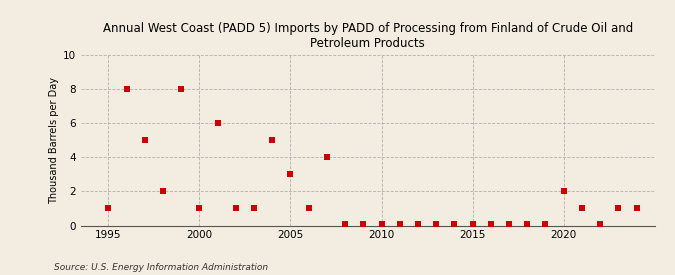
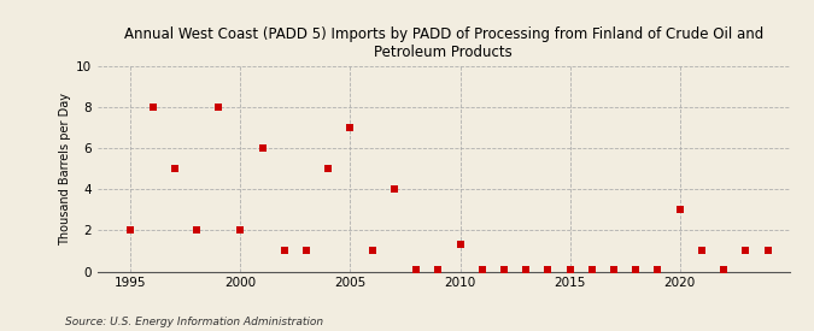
1995: 1.0 -> 2.0
2000: 1.0 -> 2.0
2005: 3.0 -> 7.0
2010: 0.1 -> 1.3
2020: 2.0 -> 3.0
